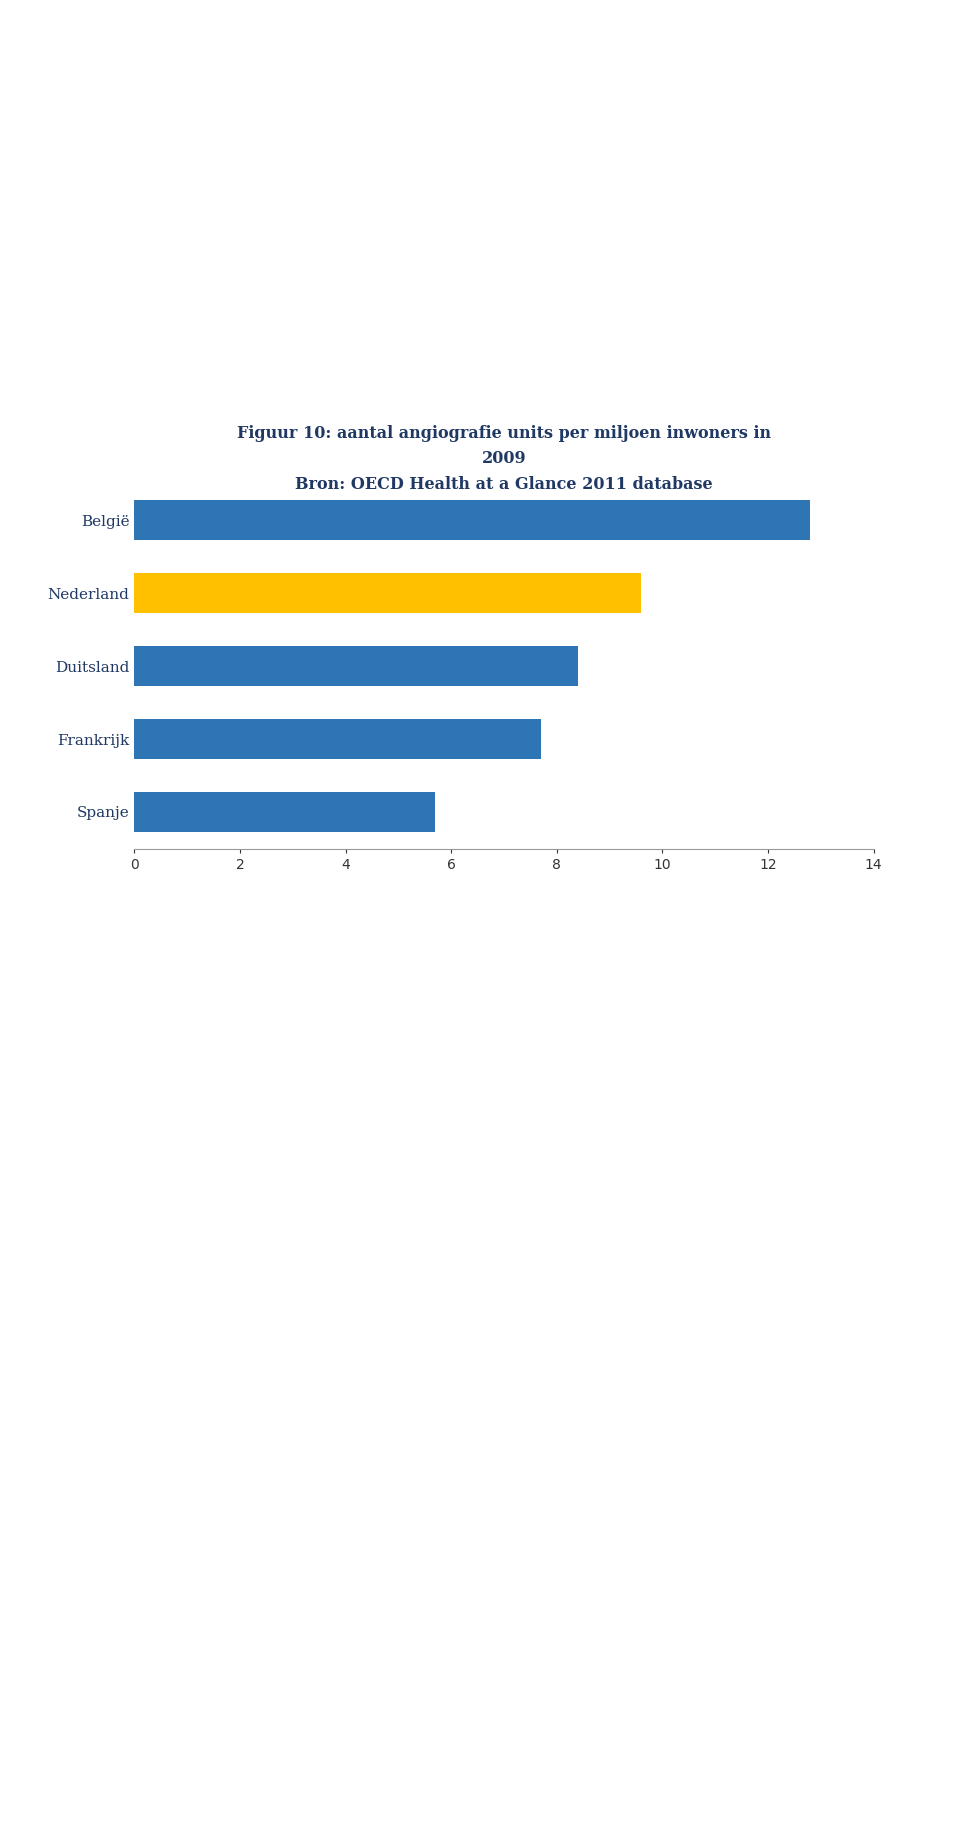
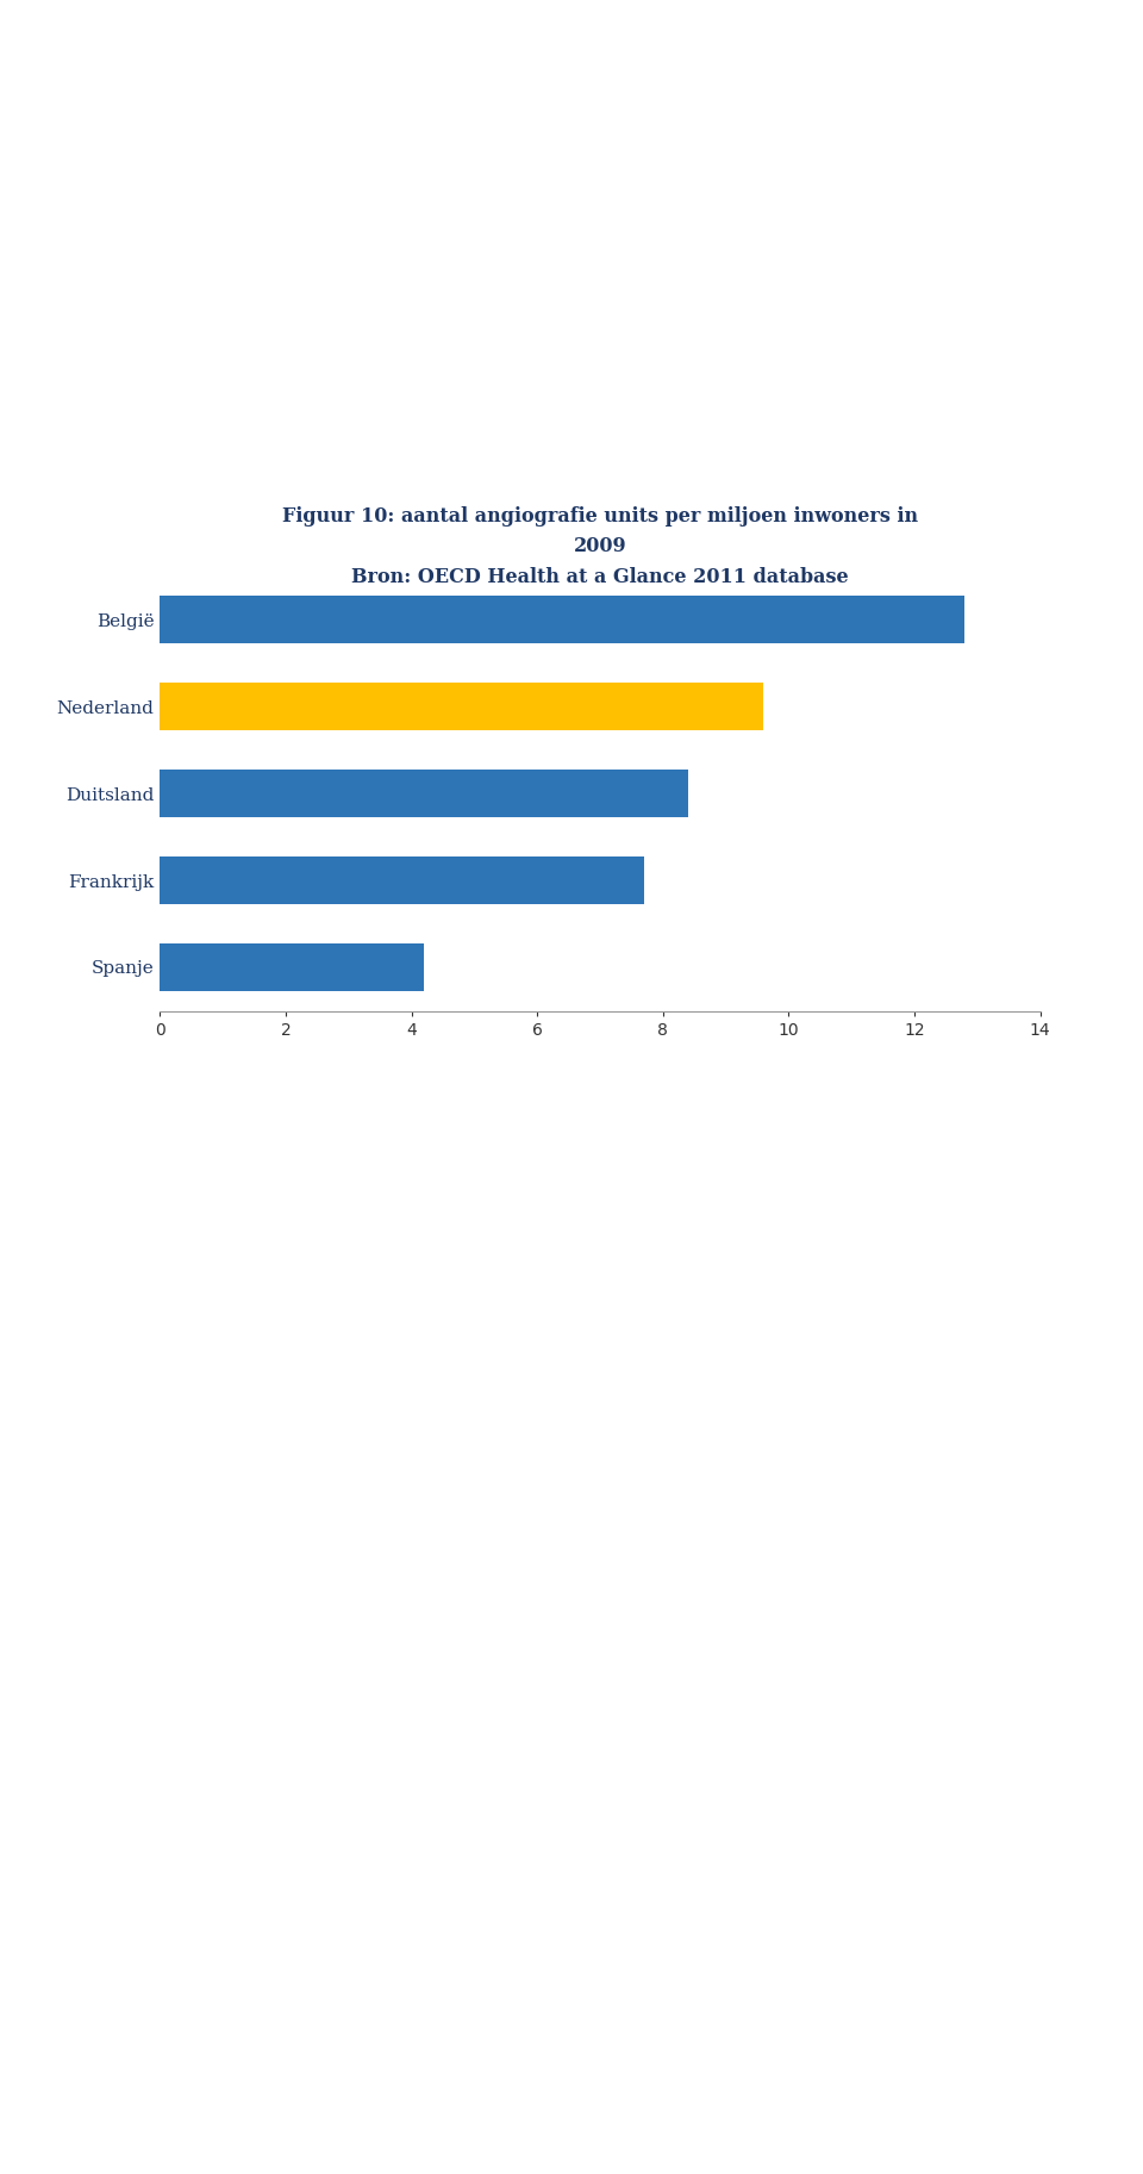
Spanje: 5.7 -> 4.2
